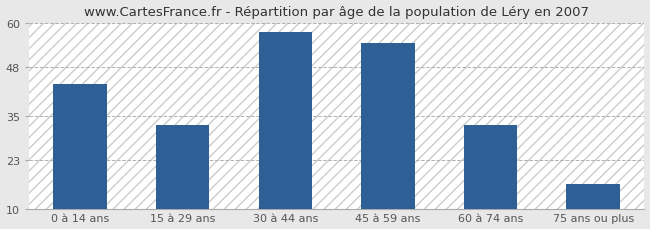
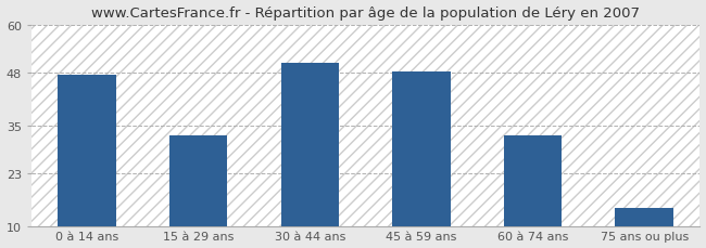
0 à 14 ans: 43.5 -> 47.5
30 à 44 ans: 57.5 -> 50.5
45 à 59 ans: 54.5 -> 48.5
75 ans ou plus: 16.5 -> 14.5
